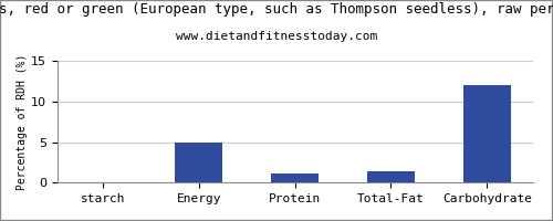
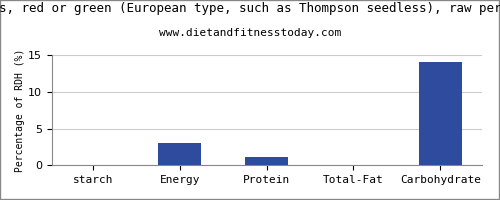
Energy: 5.0 -> 3.0
Total-Fat: 1.4 -> 0.1
Carbohydrate: 12.0 -> 14.0
